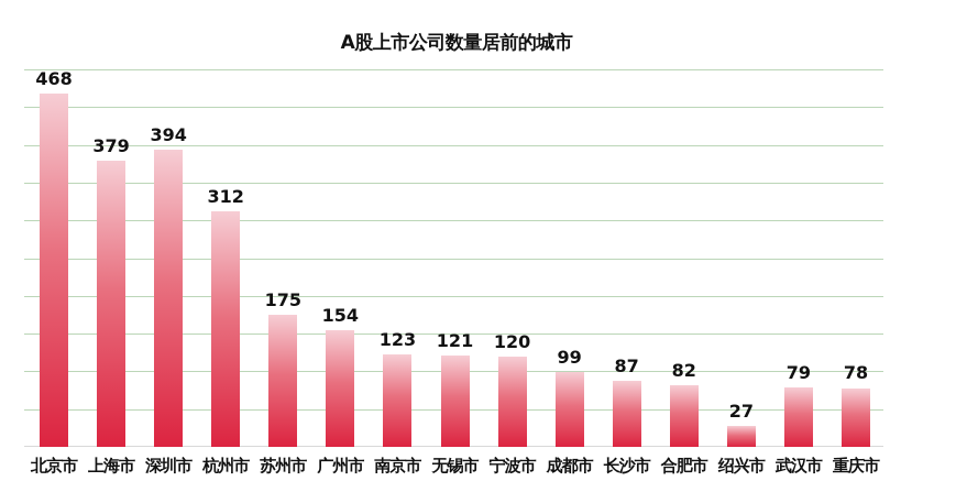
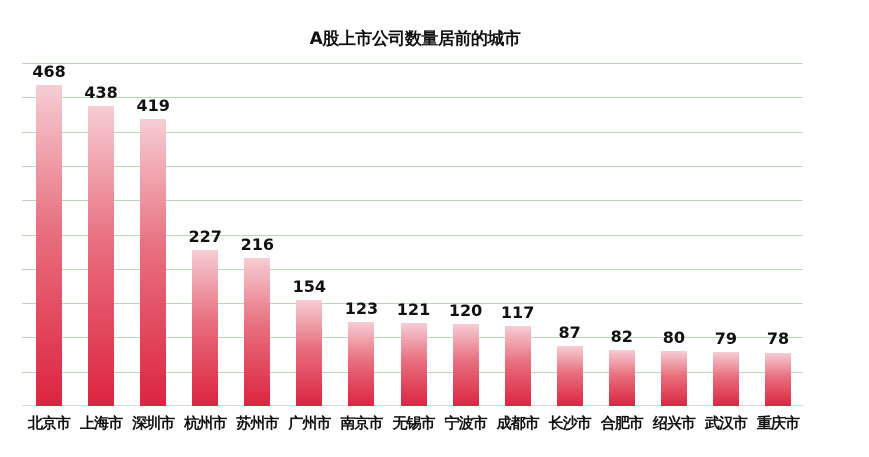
上海市: 379 -> 438
深圳市: 394 -> 419
杭州市: 312 -> 227
苏州市: 175 -> 216
成都市: 99 -> 117
绍兴市: 27 -> 80
